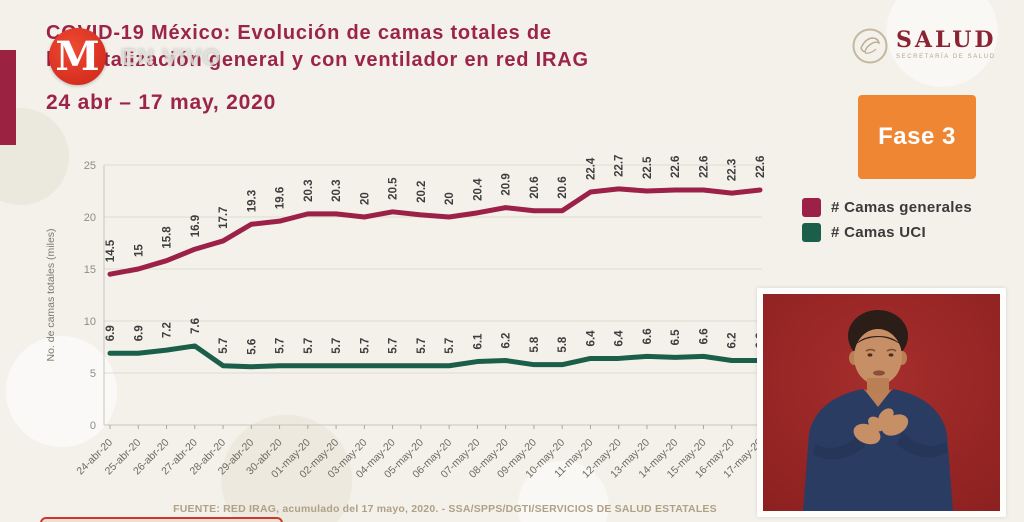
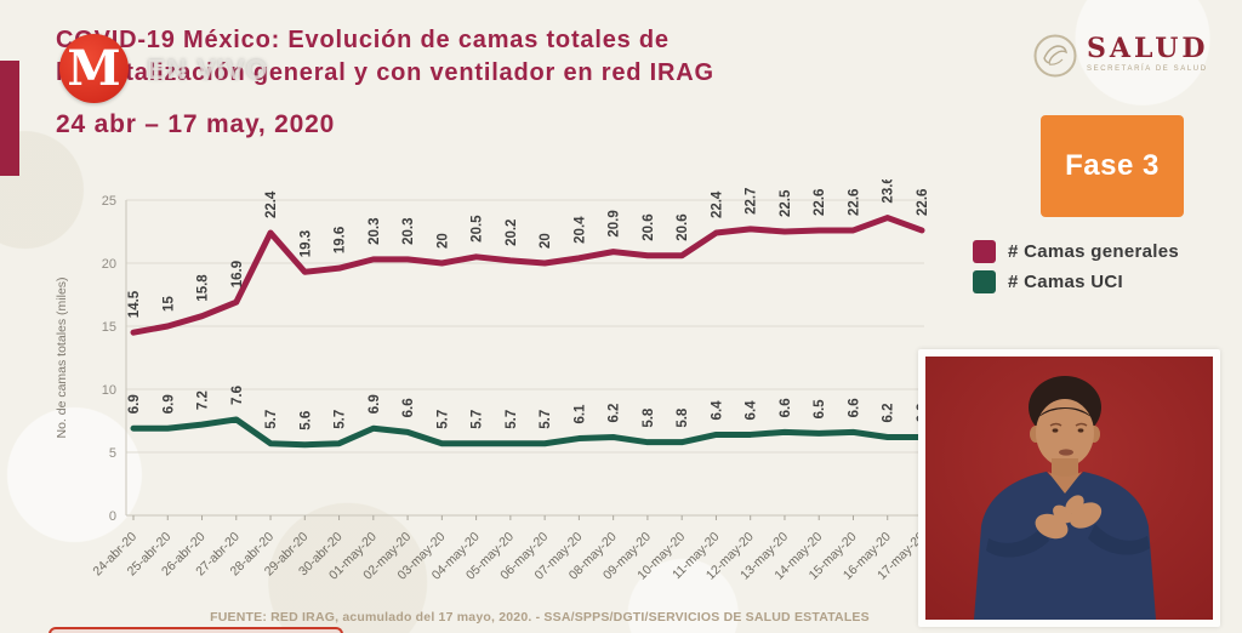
# Camas generales/28-abr-20: 17.7 -> 22.4
# Camas UCI/01-may-20: 5.7 -> 6.9
# Camas UCI/02-may-20: 5.7 -> 6.6
# Camas generales/16-may-20: 22.3 -> 23.6
